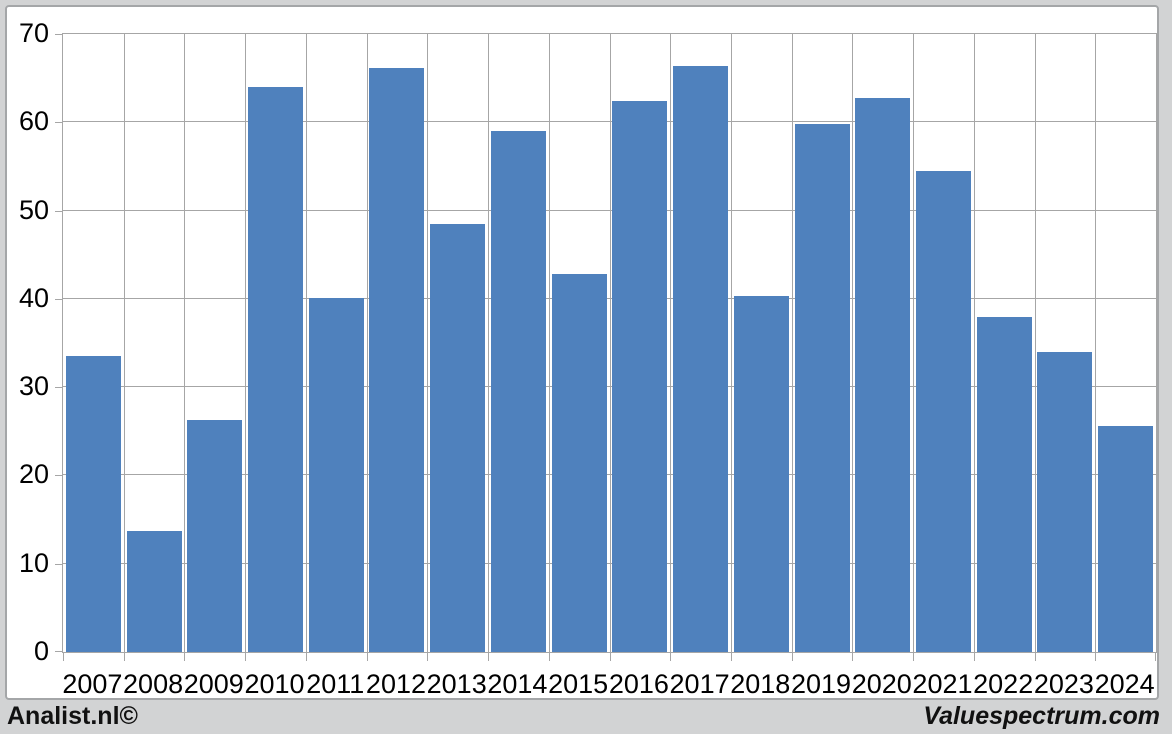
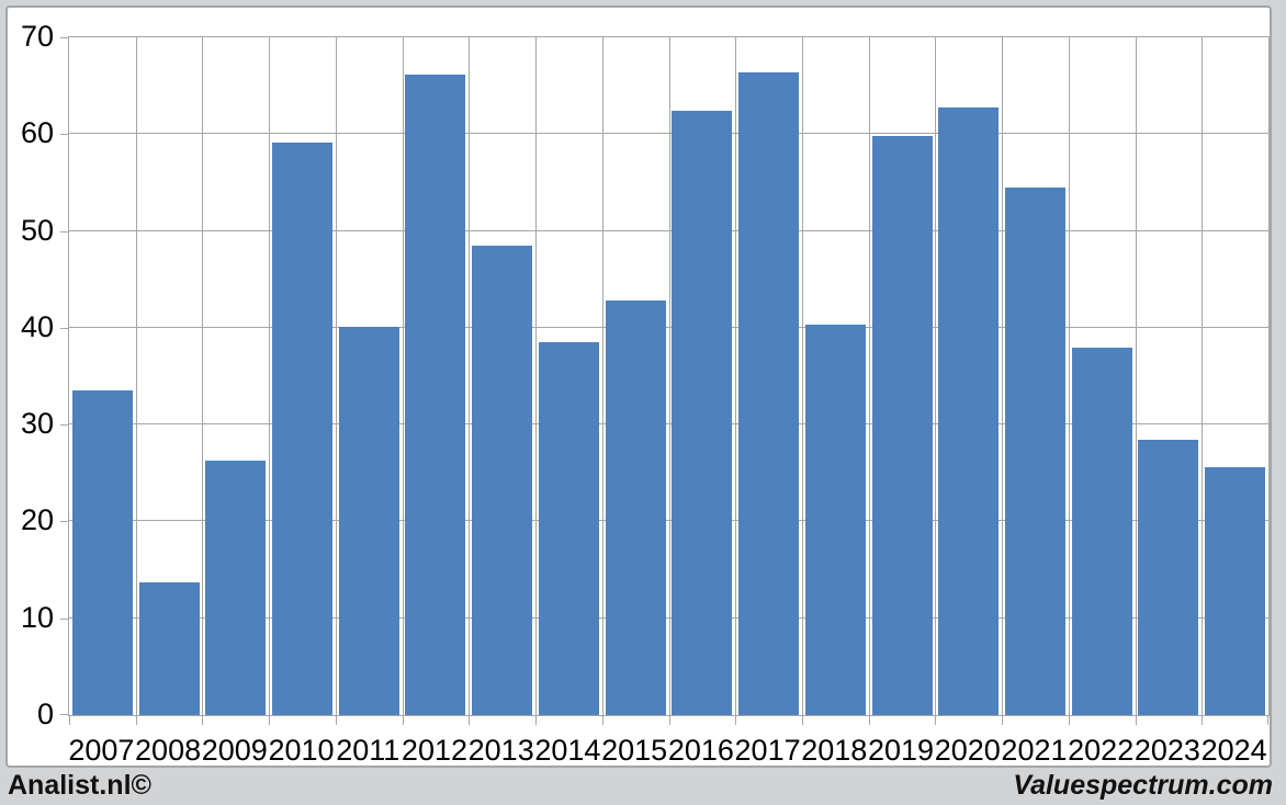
2010: 64 -> 59
2014: 59 -> 38
2023: 34 -> 28
